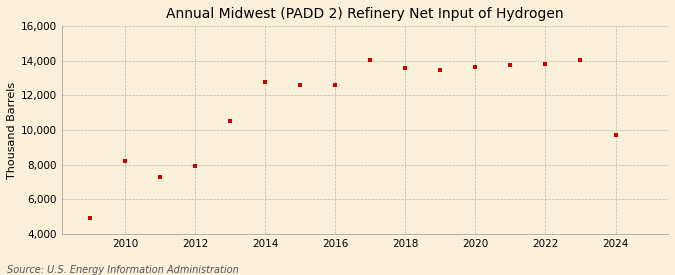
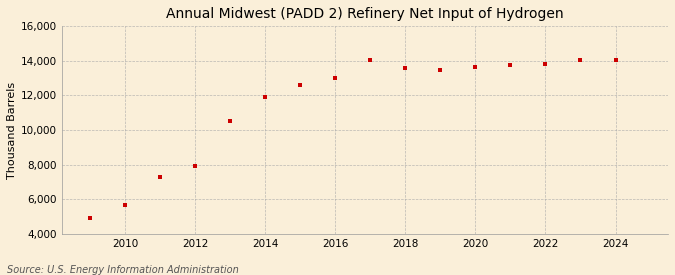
2010: 8,200 -> 5,700
2014: 12,800 -> 11,900
2016: 12,600 -> 13,000
2024: 9,700 -> 14,000
